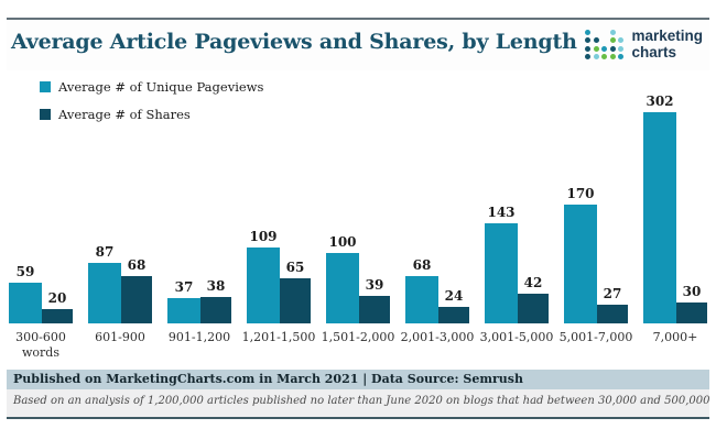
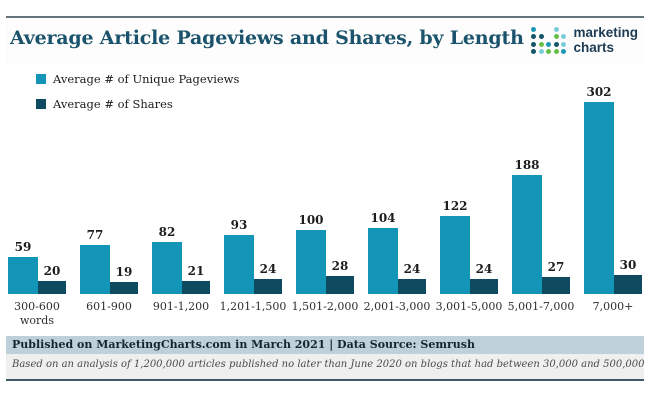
Average # of Unique Pageviews/601-900: 87 -> 77
Average # of Shares/601-900: 68 -> 19
Average # of Unique Pageviews/901-1,200: 37 -> 82
Average # of Shares/901-1,200: 38 -> 21
Average # of Unique Pageviews/1,201-1,500: 109 -> 93
Average # of Shares/1,201-1,500: 65 -> 24
Average # of Shares/1,501-2,000: 39 -> 28
Average # of Unique Pageviews/2,001-3,000: 68 -> 104
Average # of Unique Pageviews/3,001-5,000: 143 -> 122
Average # of Shares/3,001-5,000: 42 -> 24
Average # of Unique Pageviews/5,001-7,000: 170 -> 188
